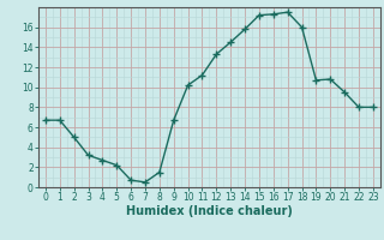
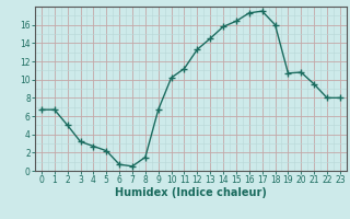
15: 17.2 -> 16.4
